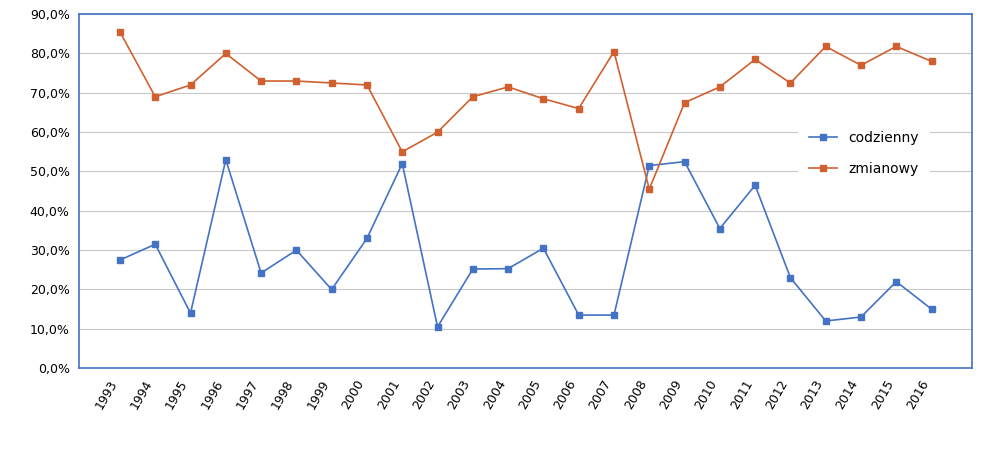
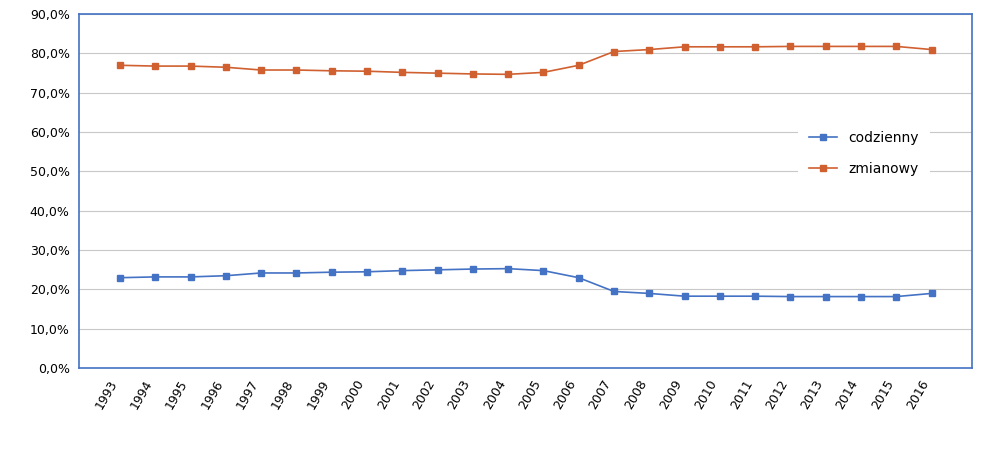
codzienny/1993: 27,5% -> 23,0%
zmianowy/1993: 85,5% -> 77,0%
codzienny/1994: 31,5% -> 23,2%
zmianowy/1994: 69,0% -> 76,8%
codzienny/1995: 14,0% -> 23,2%
zmianowy/1995: 72,0% -> 76,8%
codzienny/1996: 53,0% -> 23,5%
zmianowy/1996: 80,0% -> 76,5%
zmianowy/1997: 73,0% -> 75,8%
codzienny/1998: 30,0% -> 24,2%
zmianowy/1998: 73,0% -> 75,8%
codzienny/1999: 20,0% -> 24,4%
zmianowy/1999: 72,5% -> 75,6%
codzienny/2000: 33,0% -> 24,5%
zmianowy/2000: 72,0% -> 75,5%
codzienny/2001: 52,0% -> 24,8%
zmianowy/2001: 55,0% -> 75,2%
codzienny/2002: 10,5% -> 25,0%
zmianowy/2002: 60,0% -> 75,0%
zmianowy/2003: 69,0% -> 74,8%
zmianowy/2004: 71,5% -> 74,7%
codzienny/2005: 30,5% -> 24,8%
zmianowy/2005: 68,5% -> 75,2%
codzienny/2006: 13,5% -> 23,0%
zmianowy/2006: 66,0% -> 77,0%
codzienny/2007: 13,5% -> 19,5%
codzienny/2008: 51,5% -> 19,0%
zmianowy/2008: 45,5% -> 81,0%
codzienny/2009: 52,5% -> 18,3%
zmianowy/2009: 67,5% -> 81,7%
codzienny/2010: 35,5% -> 18,3%
zmianowy/2010: 71,5% -> 81,7%
codzienny/2011: 46,5% -> 18,3%
zmianowy/2011: 78,5% -> 81,7%
codzienny/2012: 23,0% -> 18,2%
zmianowy/2012: 72,5% -> 81,8%
codzienny/2013: 12,0% -> 18,2%
codzienny/2014: 13,0% -> 18,2%
zmianowy/2014: 77,0% -> 81,8%
codzienny/2015: 22,0% -> 18,2%
codzienny/2016: 15,0% -> 19,0%
zmianowy/2016: 78,0% -> 81,0%
